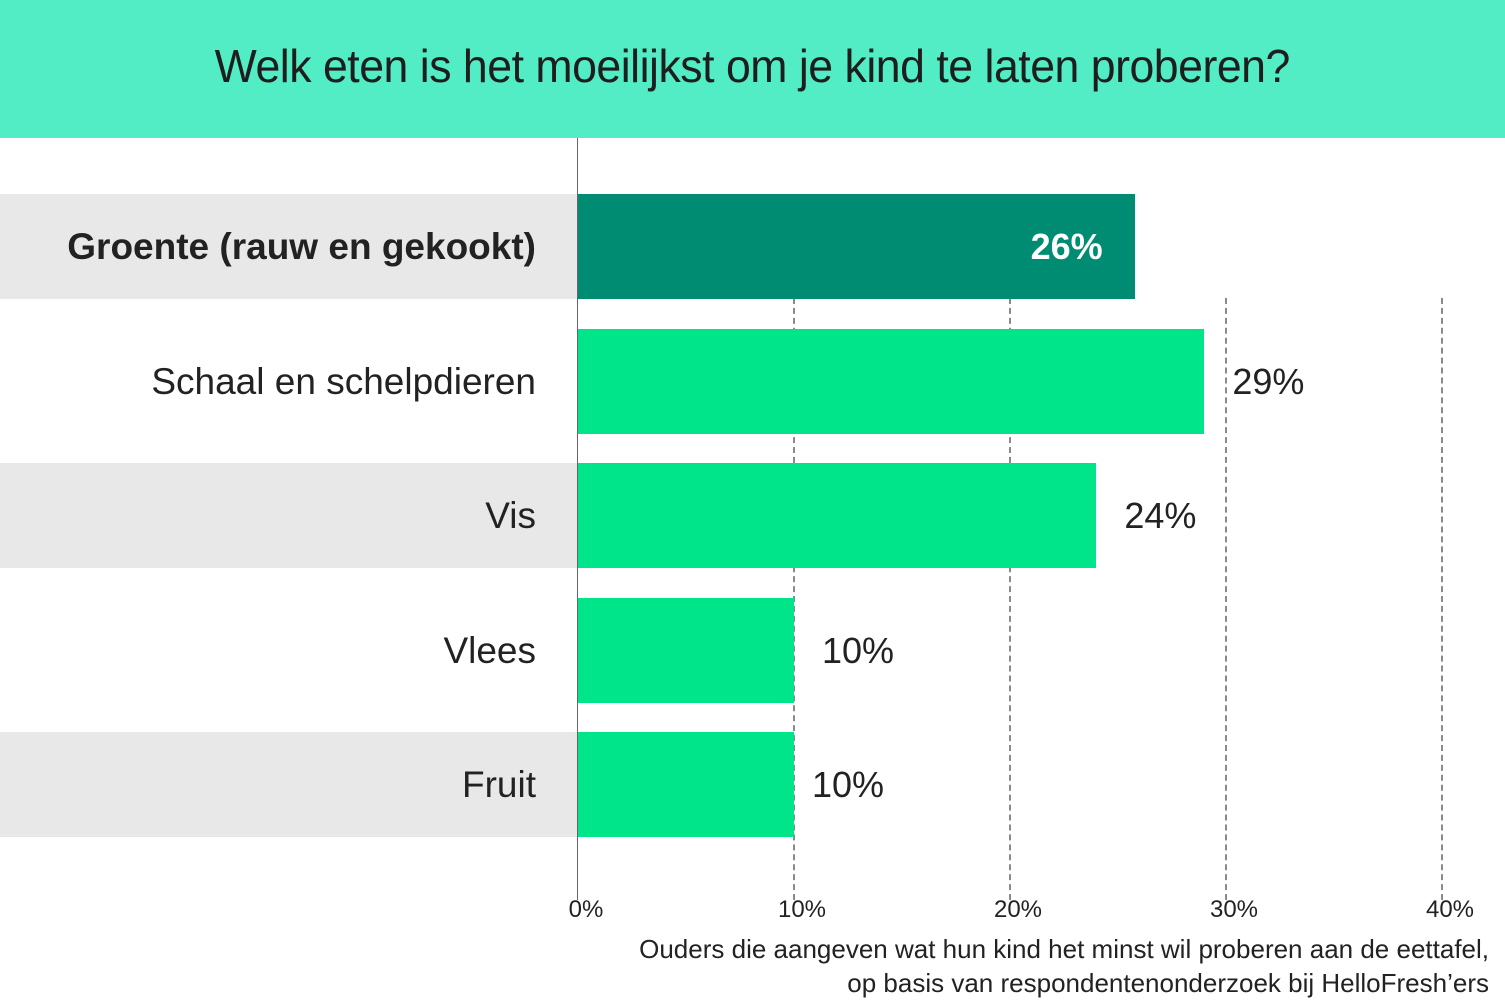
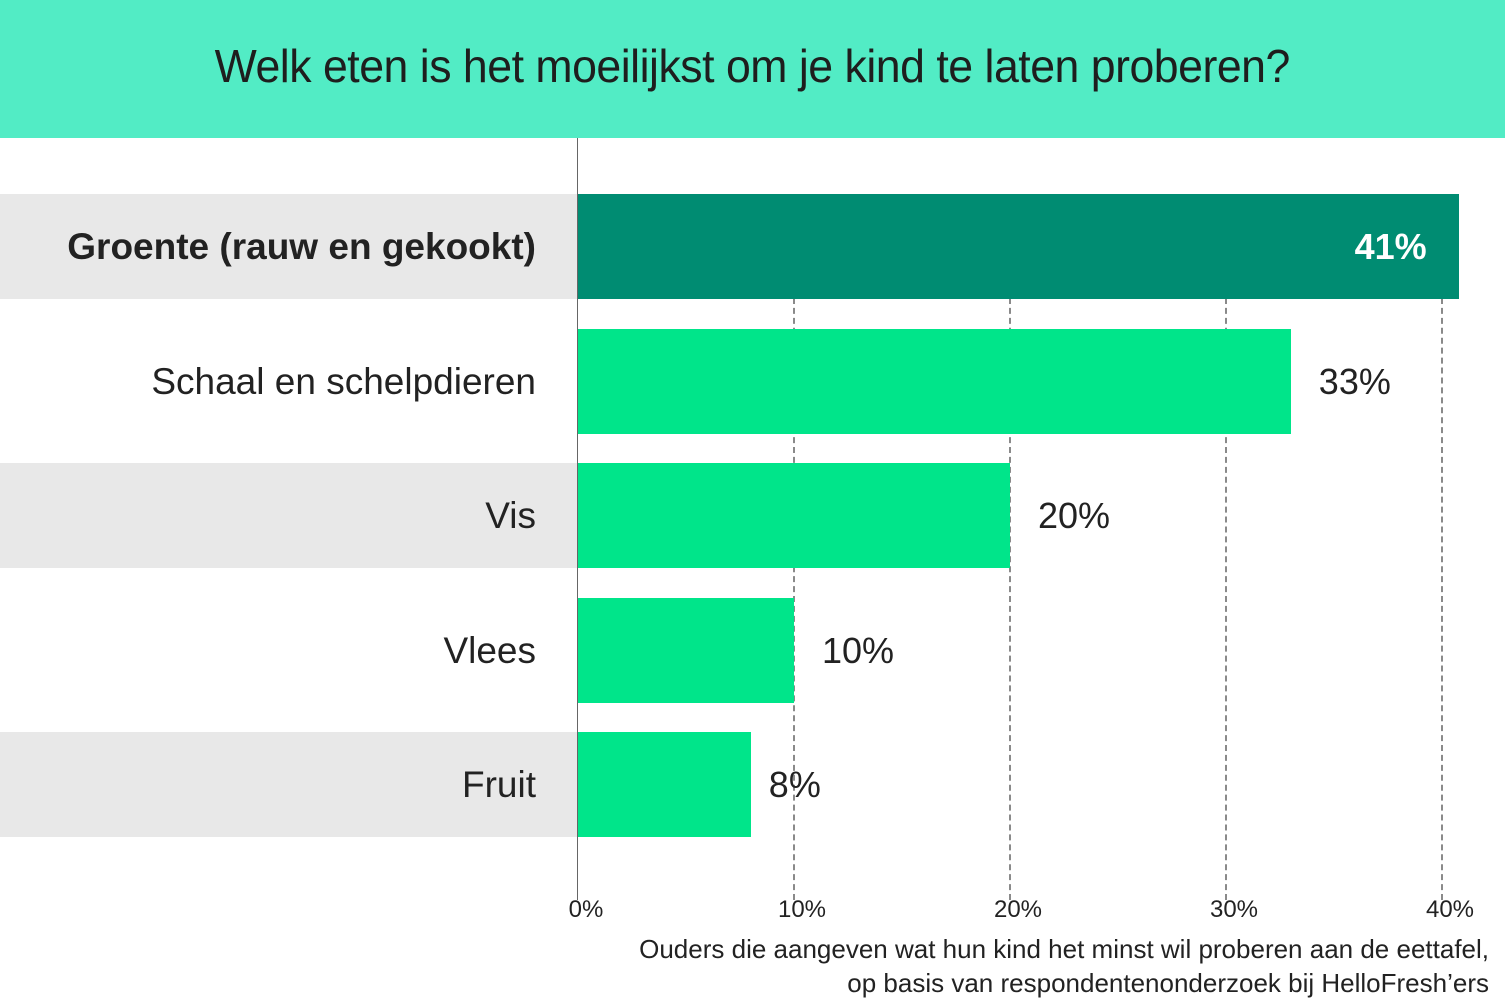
Groente (rauw en gekookt): 26% -> 41%
Schaal en schelpdieren: 29% -> 33%
Vis: 24% -> 20%
Fruit: 10% -> 8%
